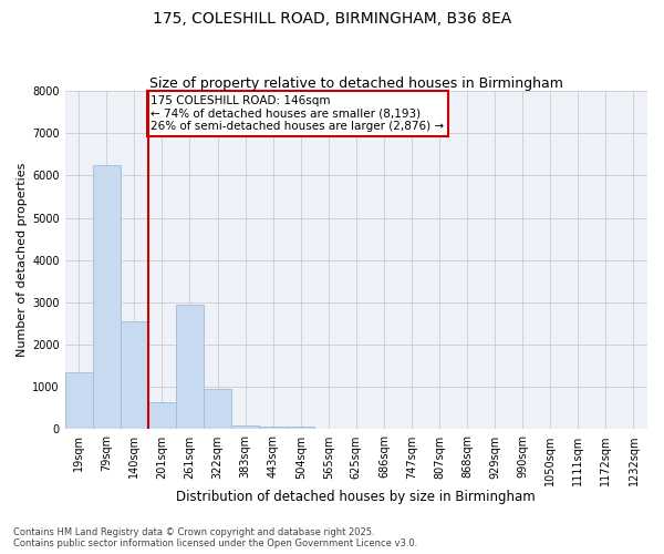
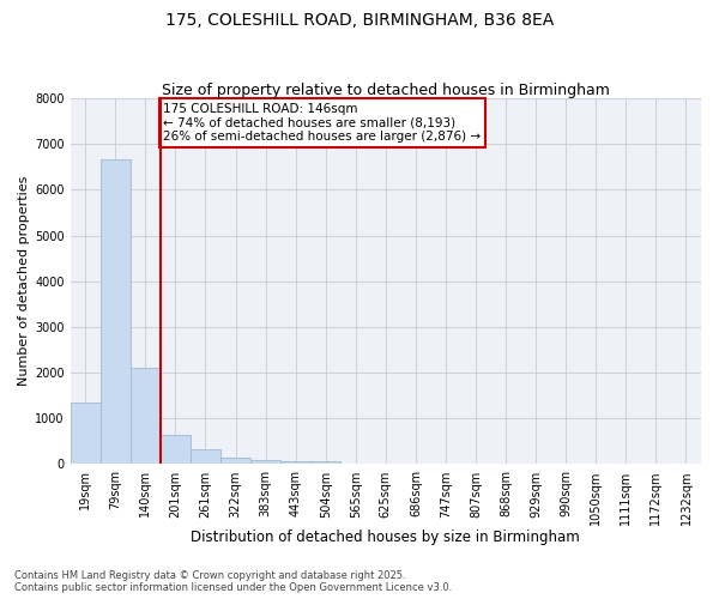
79sqm: 6250 -> 6660
140sqm: 2550 -> 2100
261sqm: 2950 -> 320
322sqm: 950 -> 140
